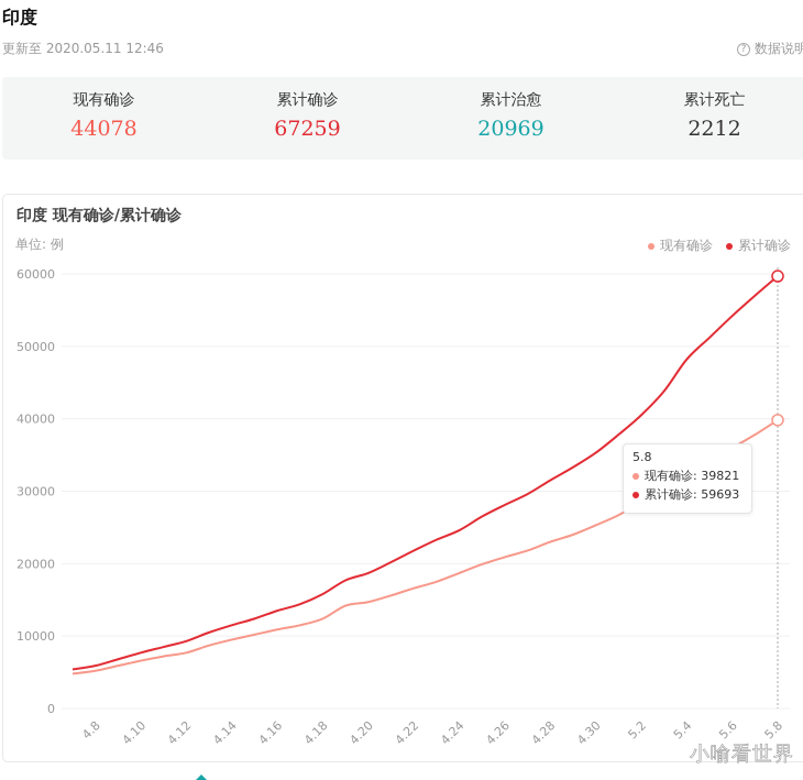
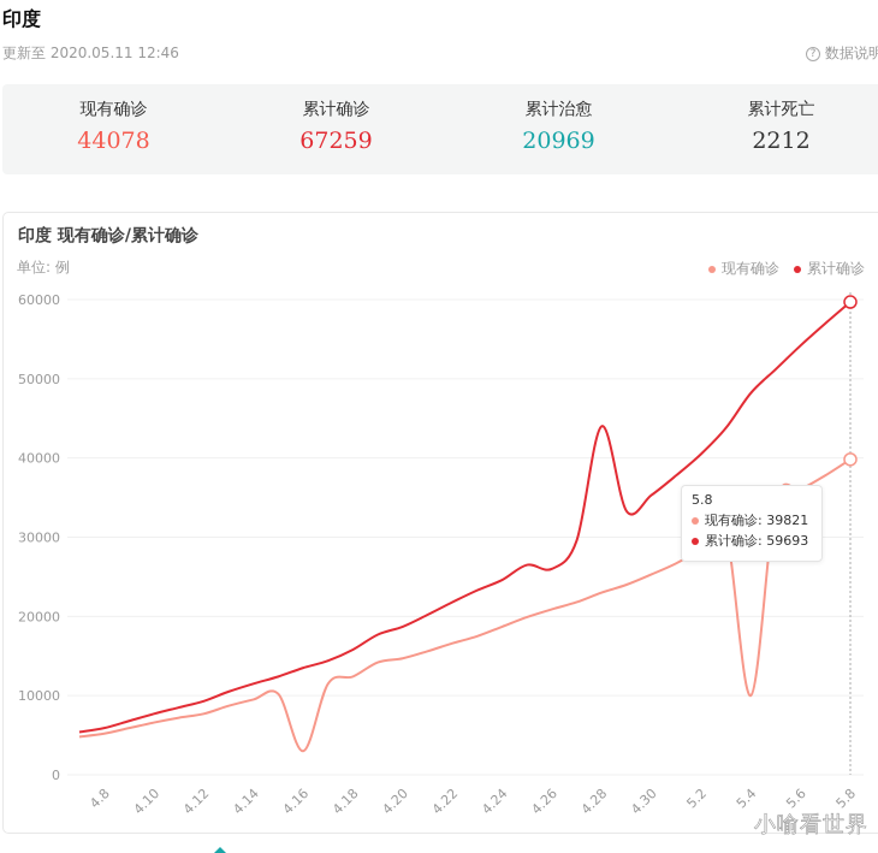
现有确诊/4.16: 11000 -> 3000
累计确诊/4.26: 28000 -> 26000
累计确诊/4.28: 32000 -> 44000
现有确诊/5.4: 33000 -> 10000
